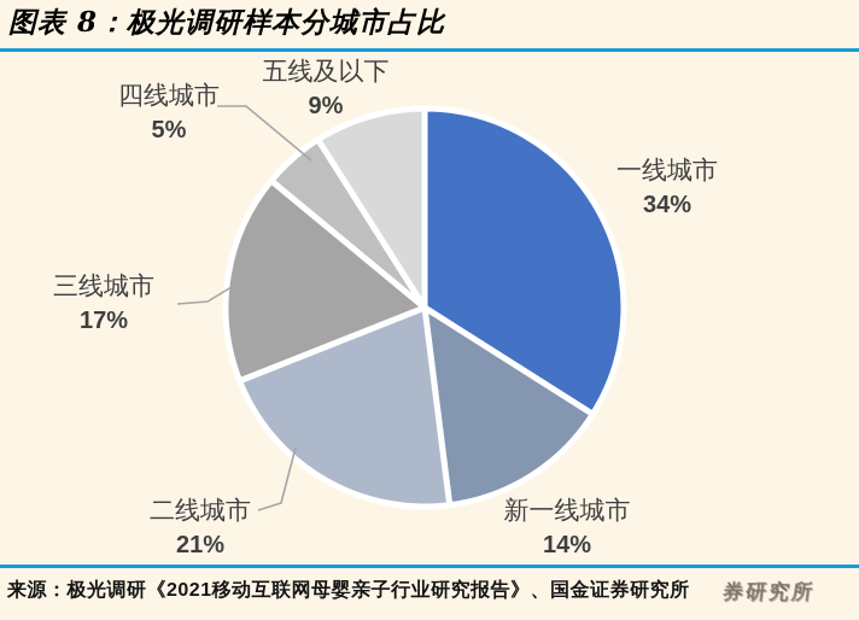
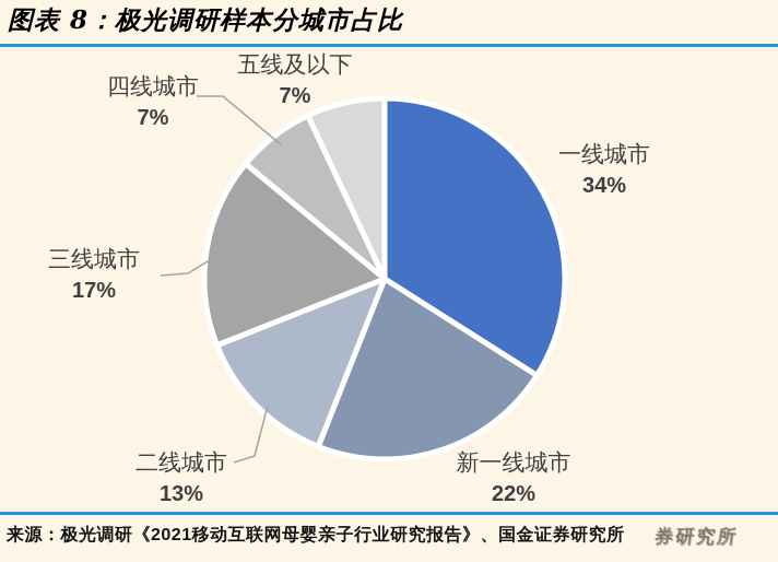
新一线城市: 14% -> 22%
二线城市: 21% -> 13%
四线城市: 5% -> 7%
五线及以下: 9% -> 7%
